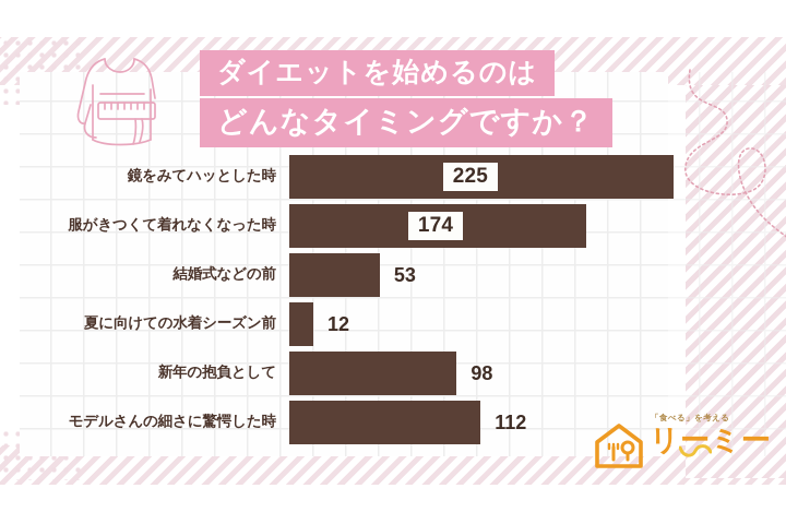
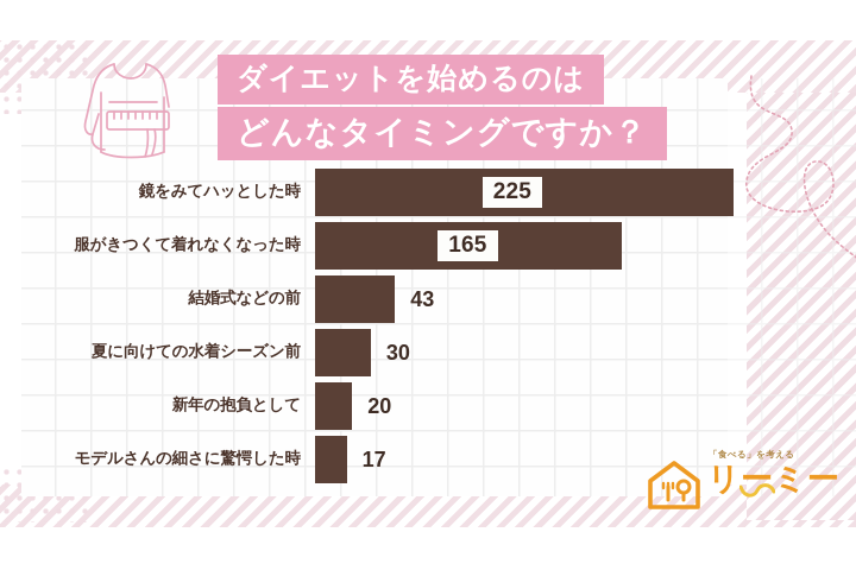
服がきつくて着れなくなった時: 174 -> 165
結婚式などの前: 53 -> 43
夏に向けての水着シーズン前: 12 -> 30
新年の抱負として: 98 -> 20
モデルさんの細さに驚愕した時: 112 -> 17
